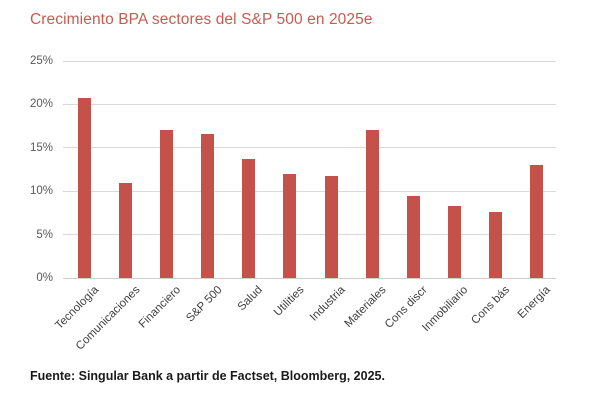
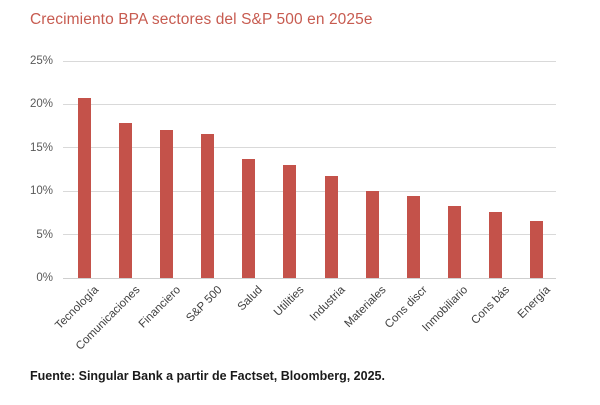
Comunicaciones: 11% -> 18%
Utilities: 12% -> 13%
Materiales: 17% -> 10%
Energía: 13% -> 7%
